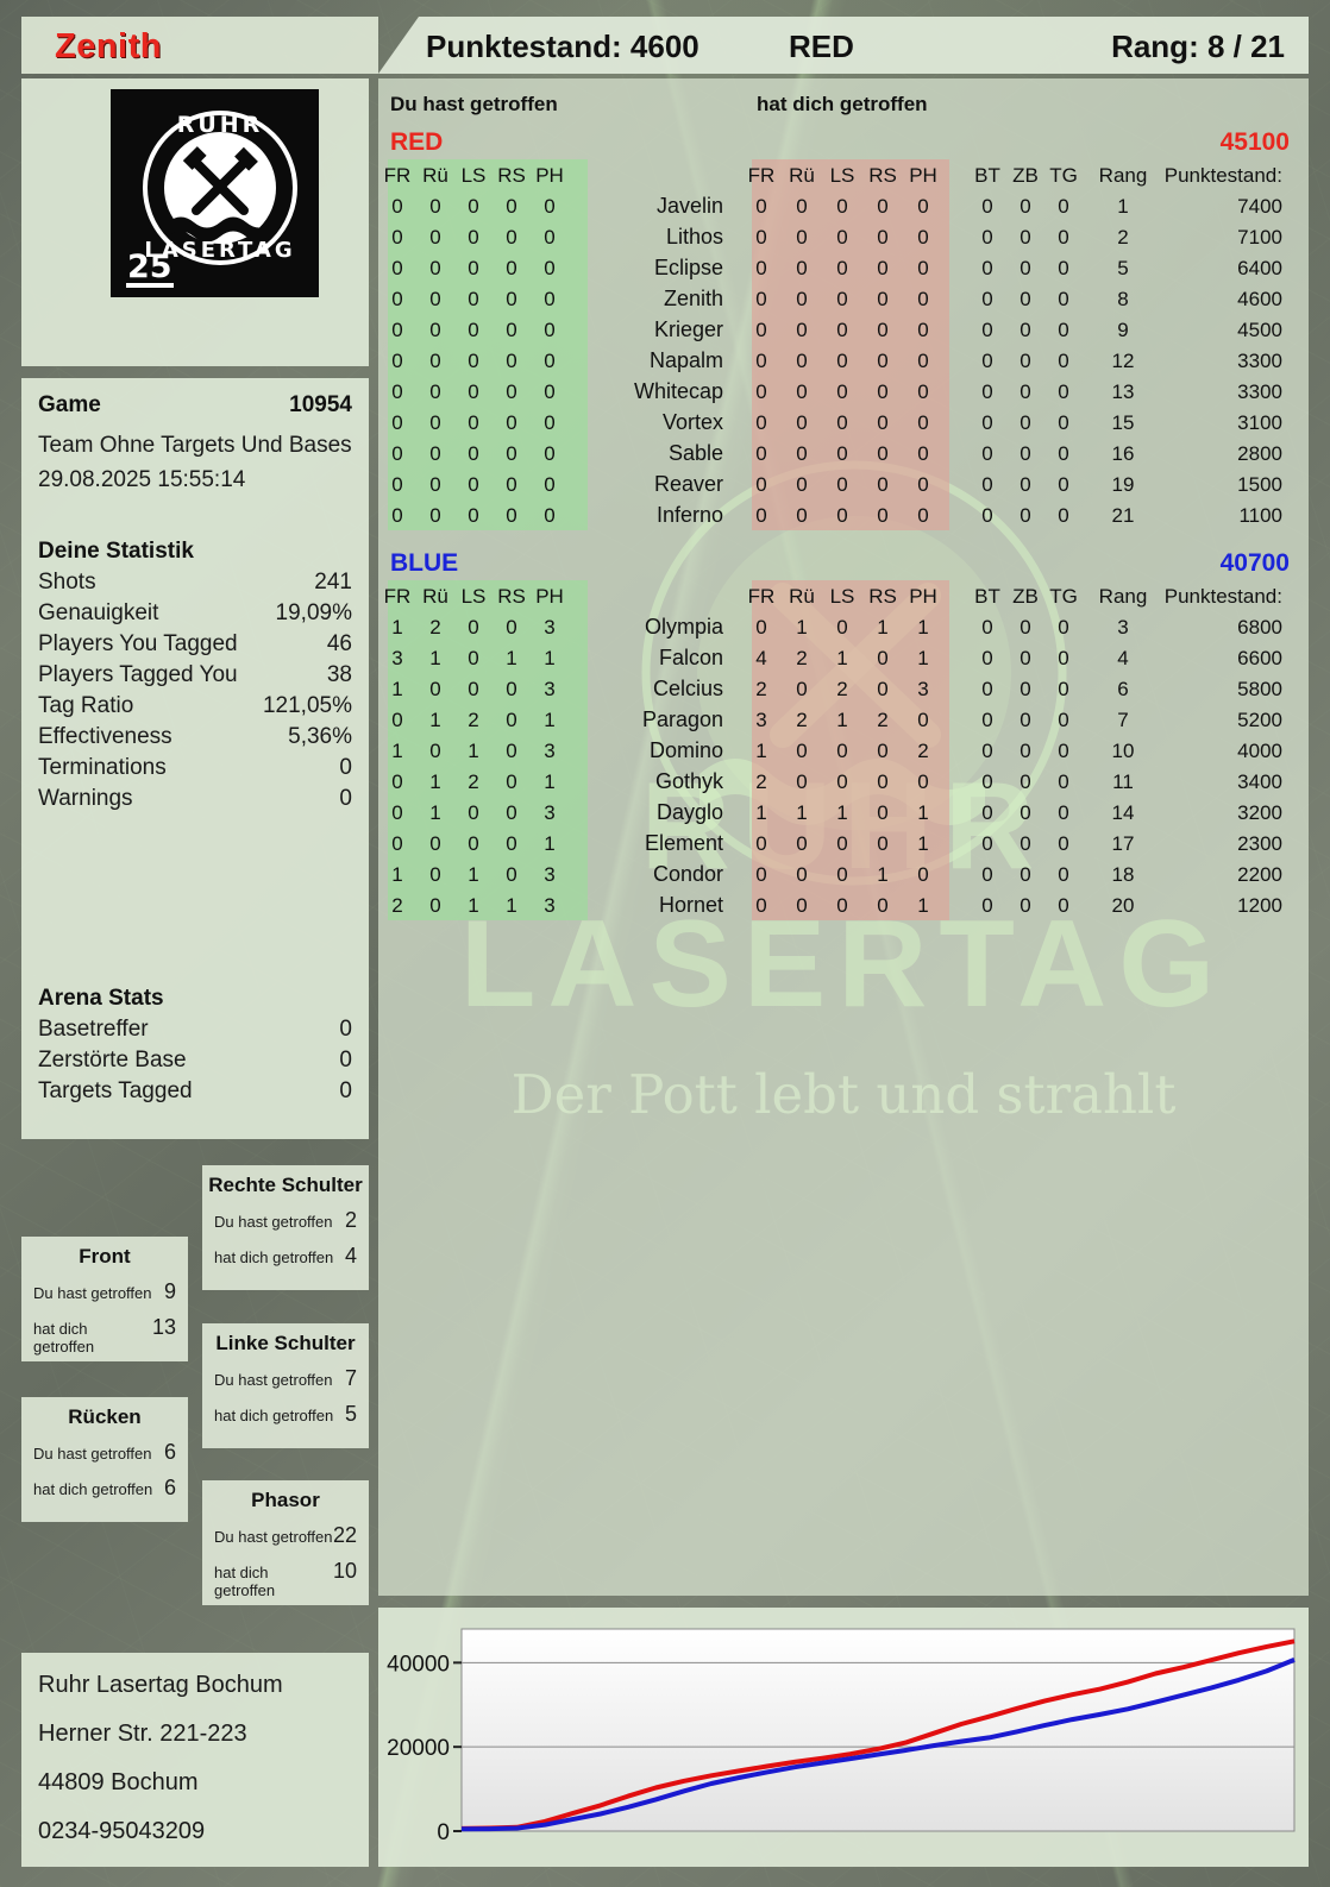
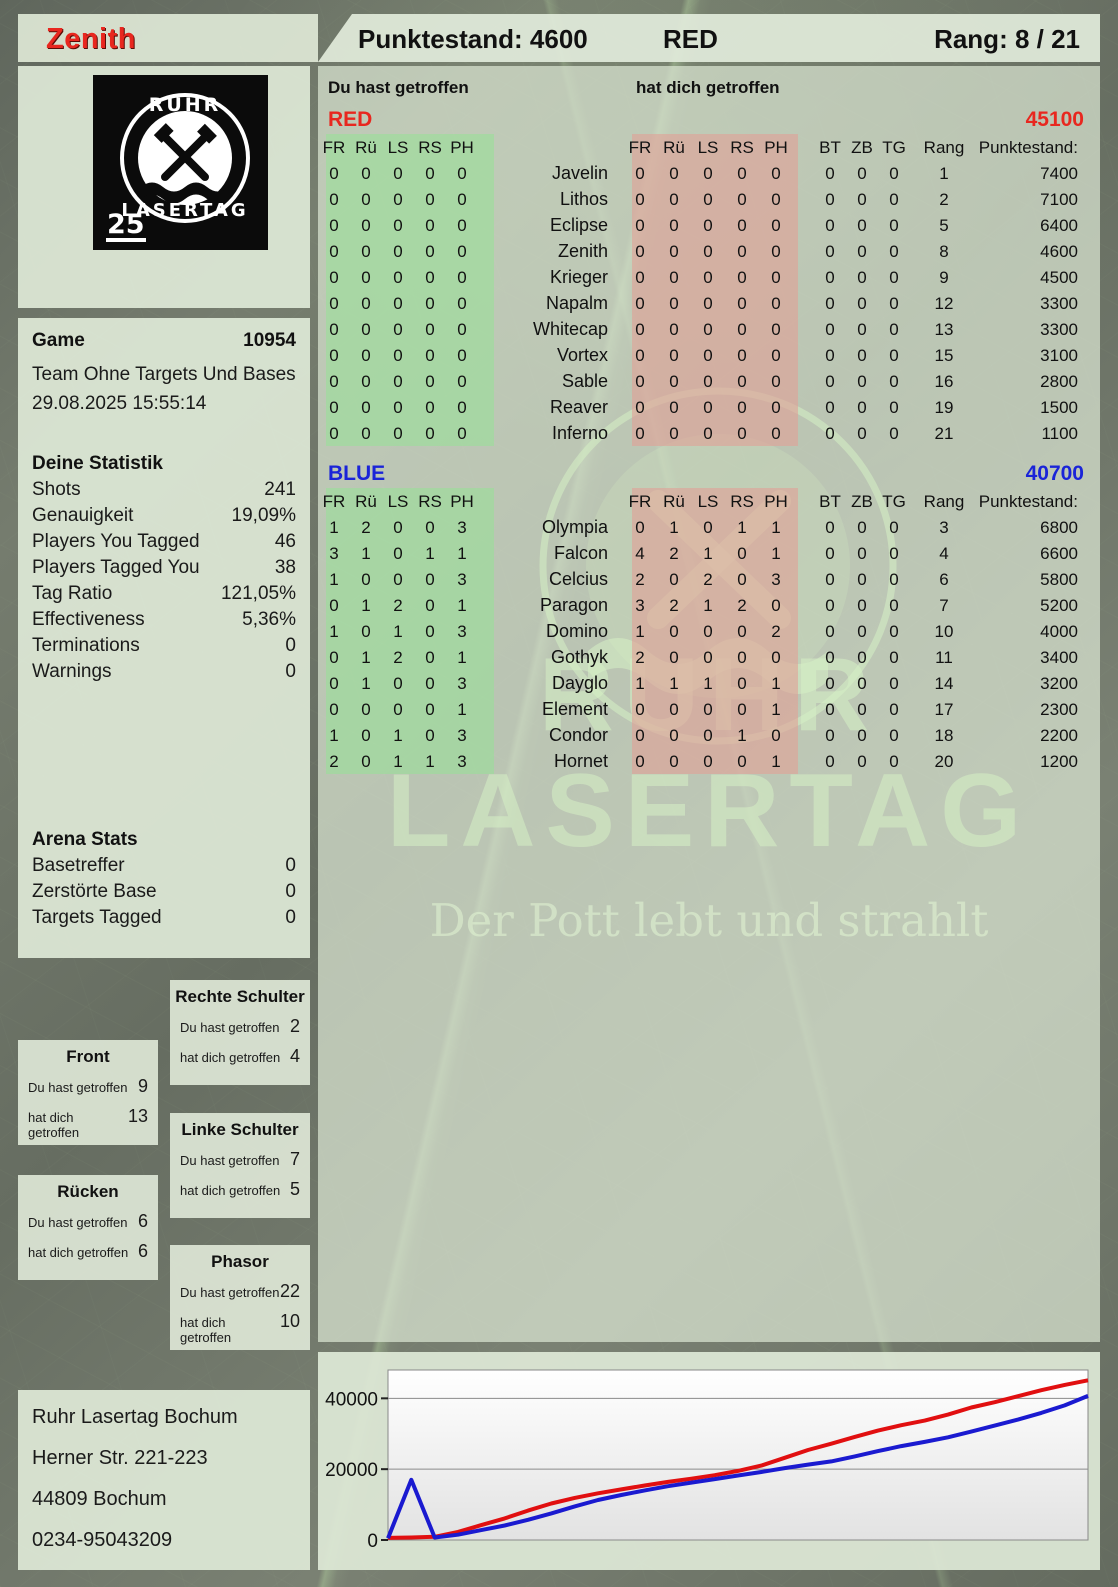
BLUE/1: 1000 -> 17000
